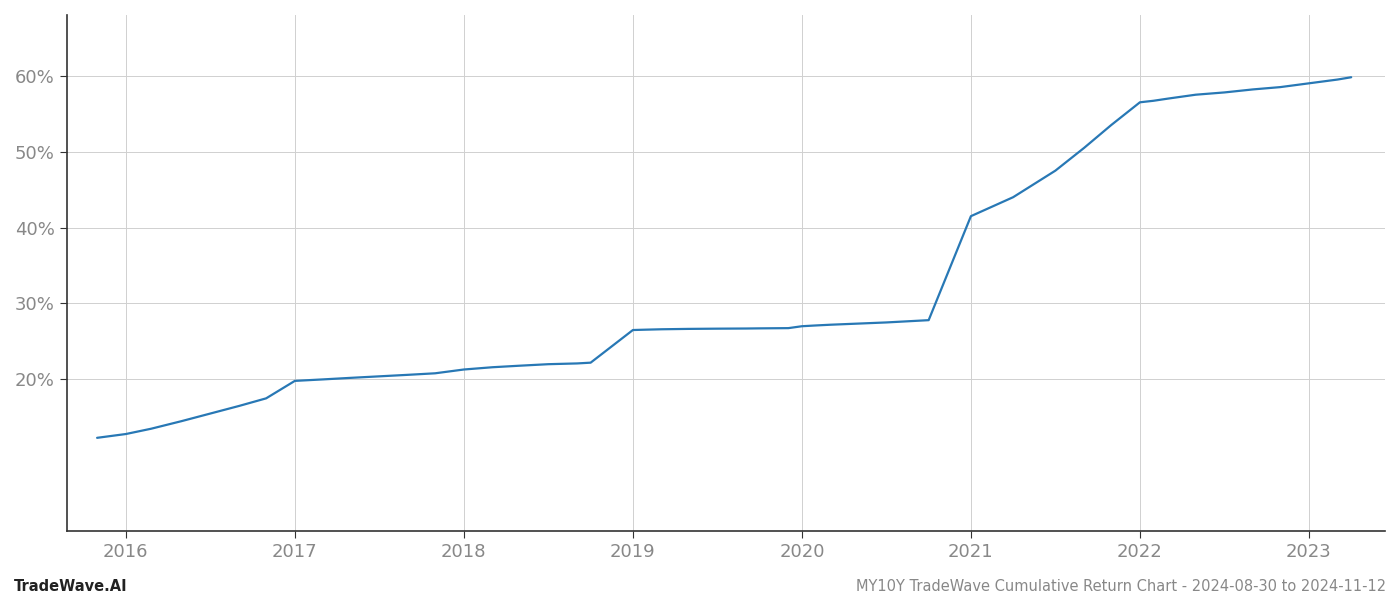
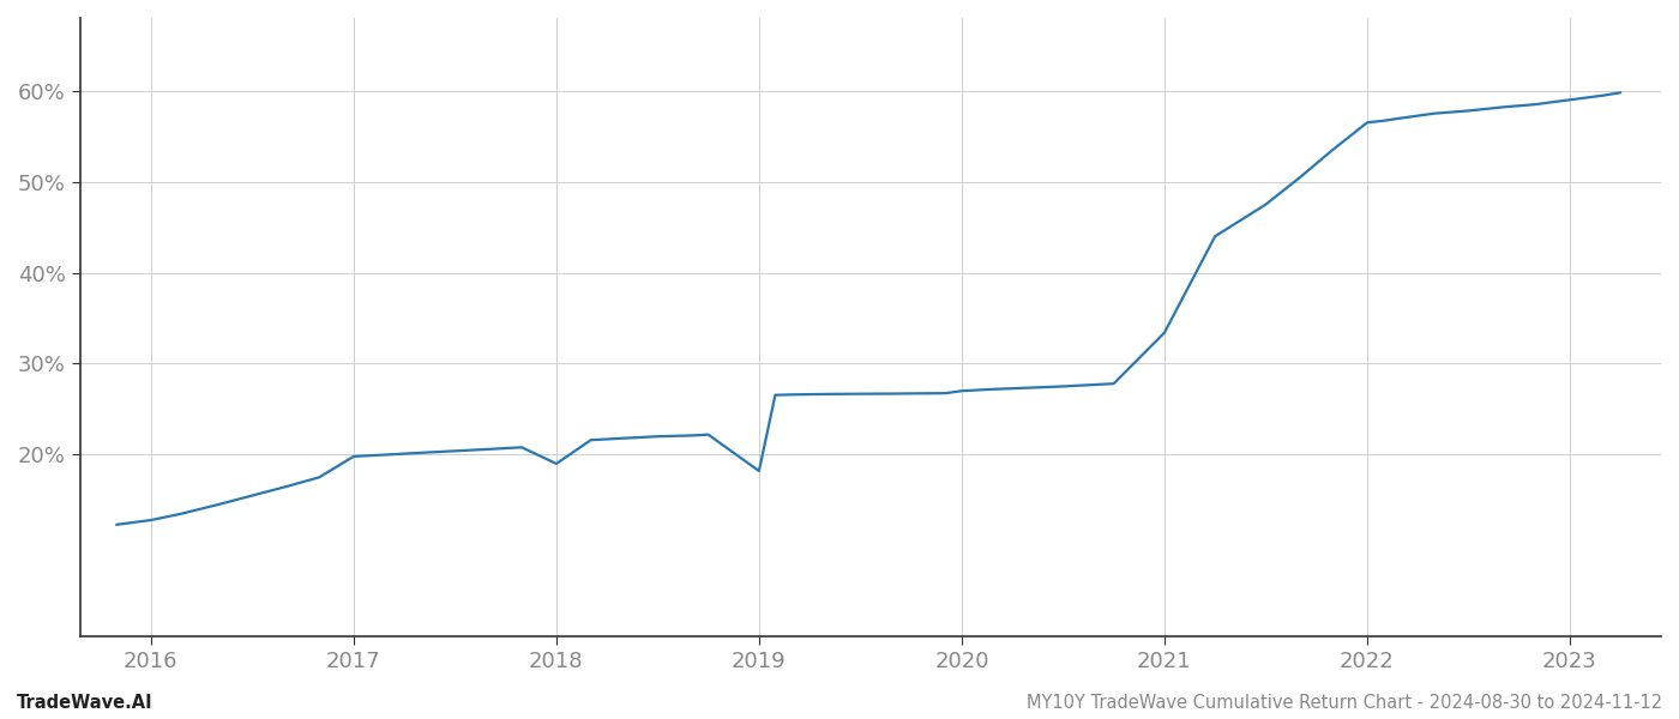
2018: 21.3% -> 19.0%
2019: 26.5% -> 18.2%
2021: 41.5% -> 33.4%
